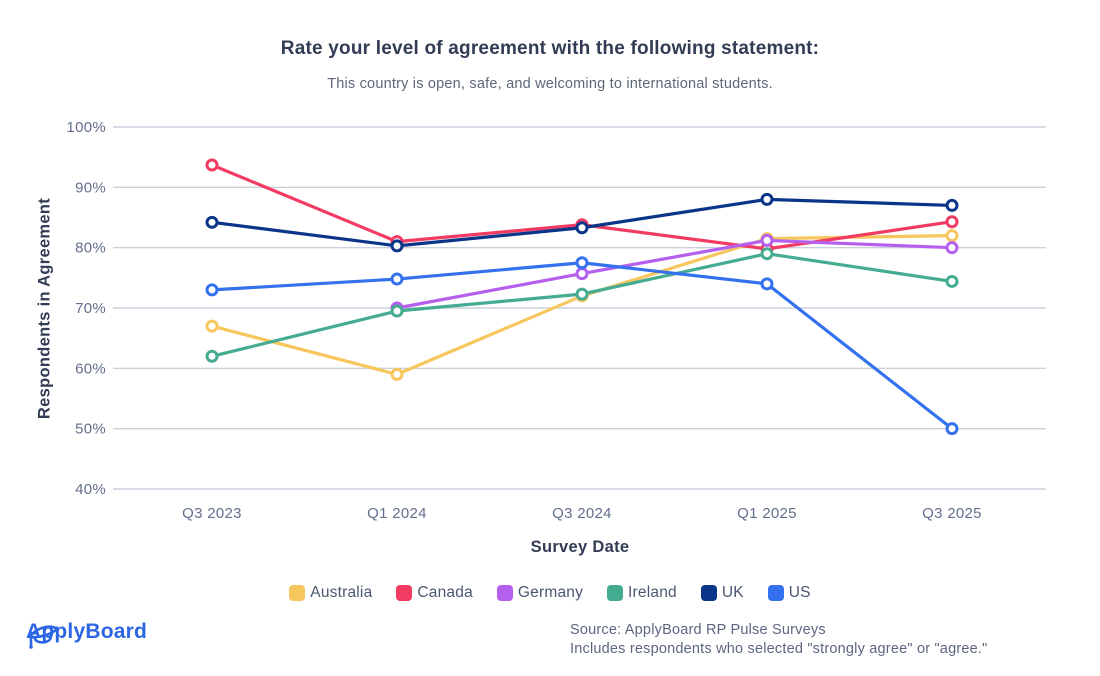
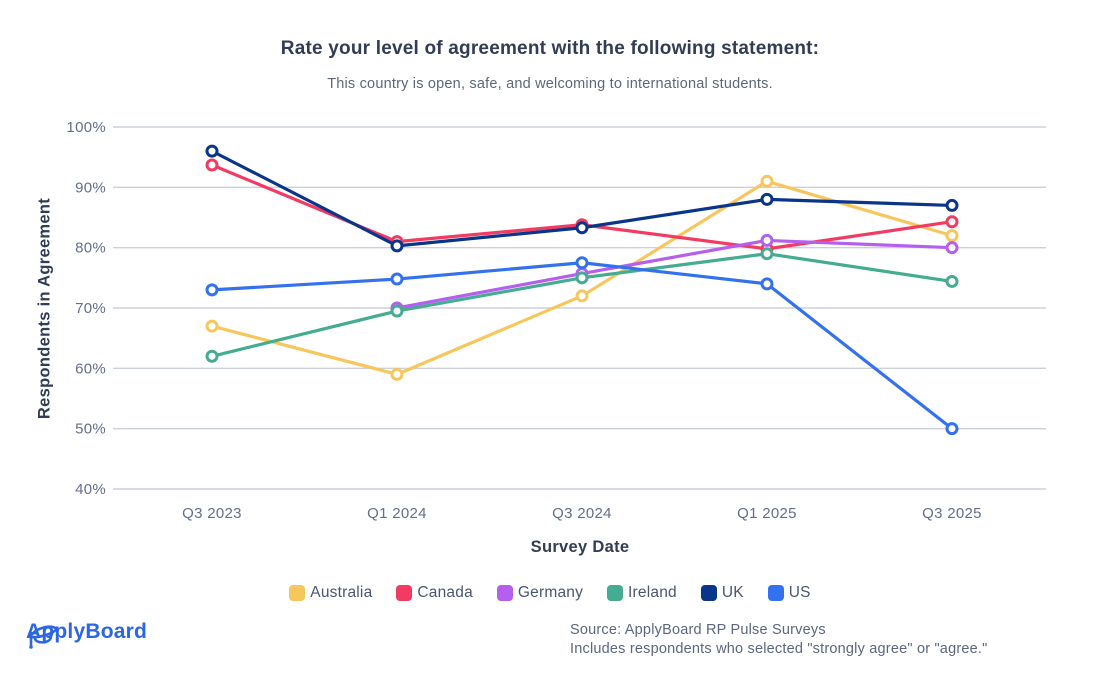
UK/Q3 2023: 84% -> 96%
Ireland/Q3 2024: 72% -> 75%
Australia/Q1 2025: 82% -> 91%
